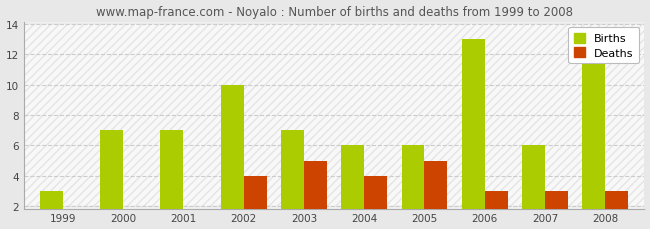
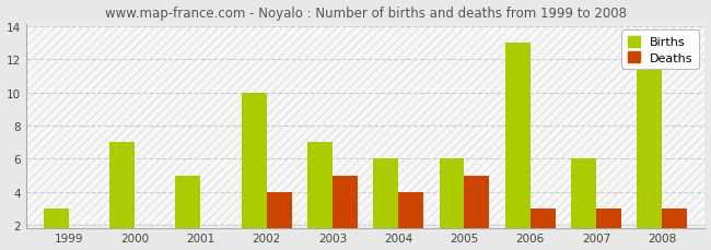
Births/2001: 7 -> 5
